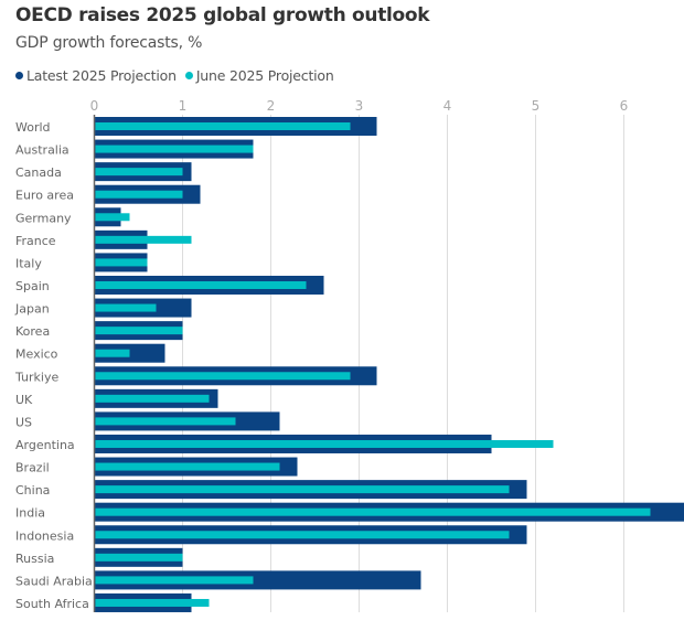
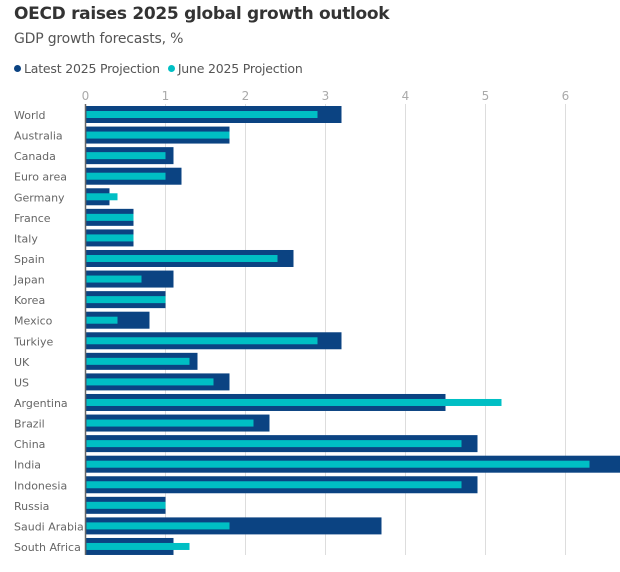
June 2025 Projection/France: 1.1 -> 0.6
Latest 2025 Projection/US: 2.1 -> 1.8
